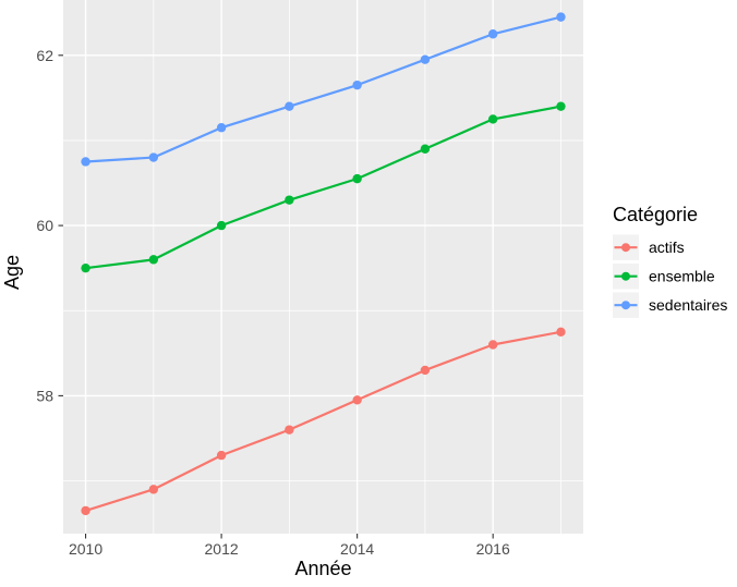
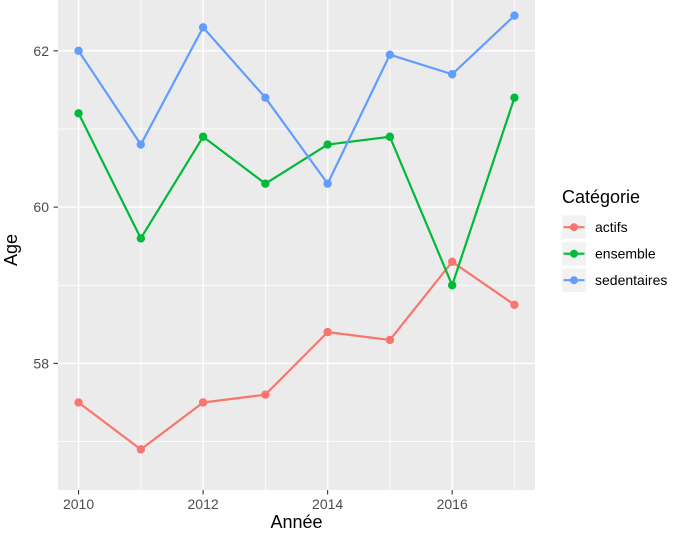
actifs/2010: 56.6 -> 57.5
ensemble/2010: 59.5 -> 61.2
sedentaires/2010: 60.8 -> 62.0
actifs/2012: 57.3 -> 57.5
ensemble/2012: 60.0 -> 60.9
sedentaires/2012: 61.1 -> 62.3
actifs/2014: 58.0 -> 58.4
ensemble/2014: 60.5 -> 60.8
sedentaires/2014: 61.6 -> 60.3
actifs/2016: 58.6 -> 59.3
ensemble/2016: 61.2 -> 59.0
sedentaires/2016: 62.2 -> 61.7
